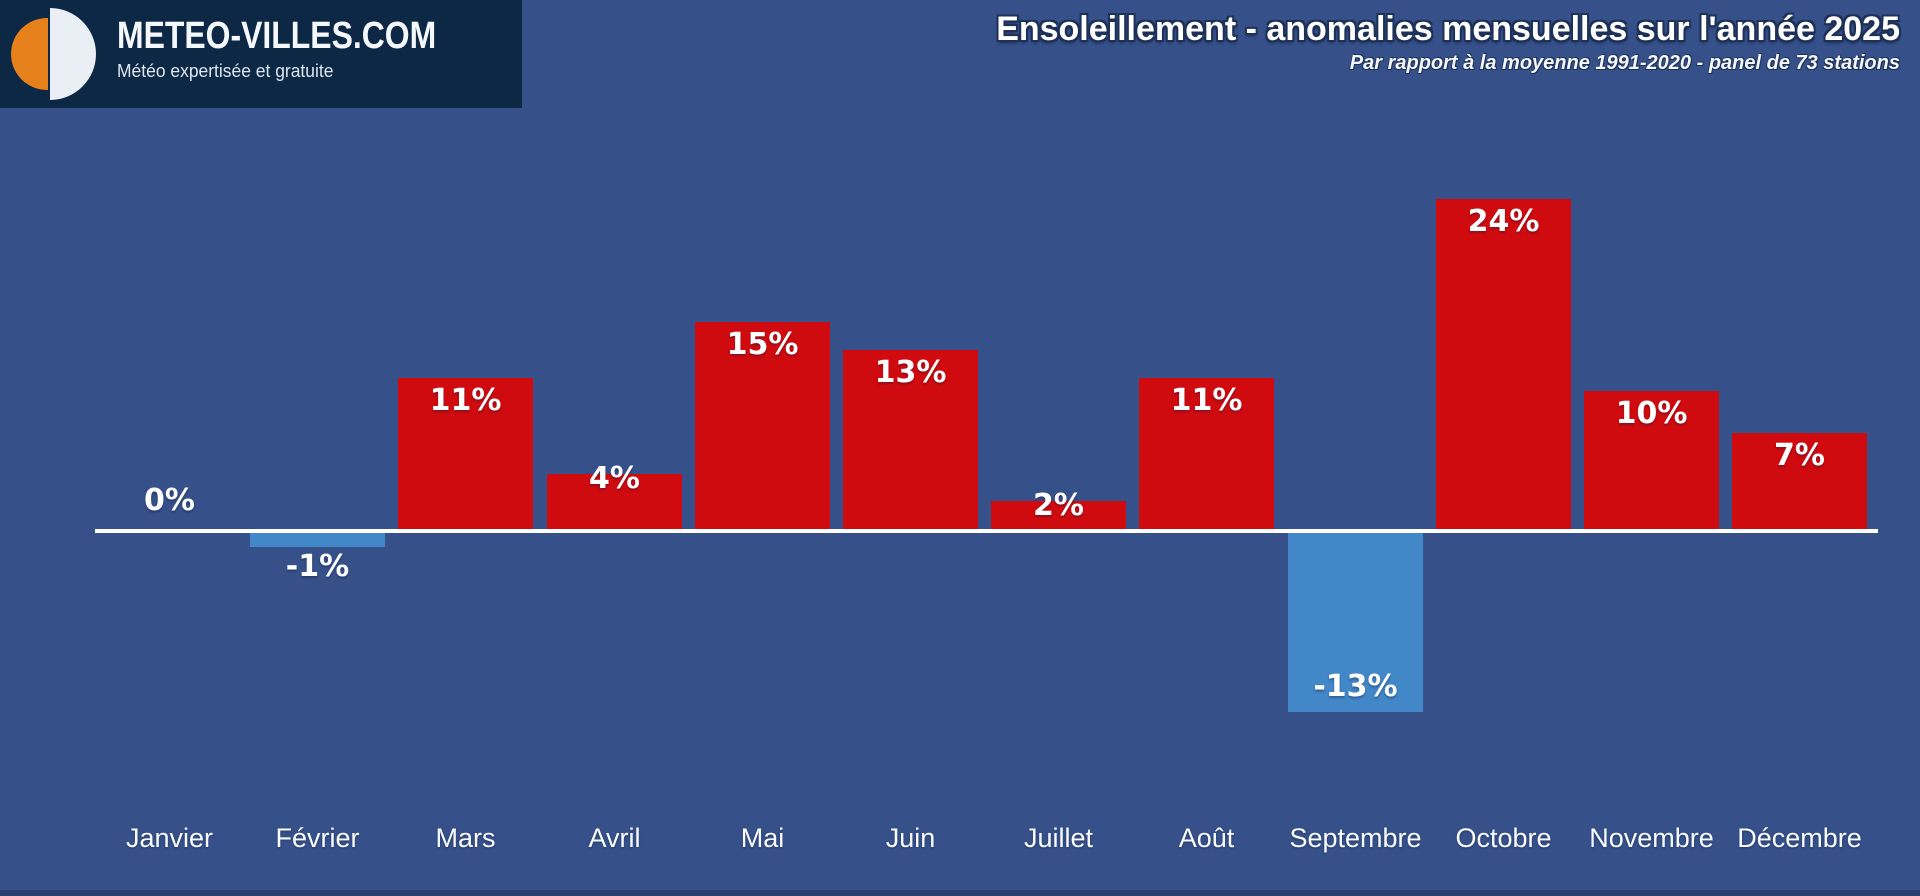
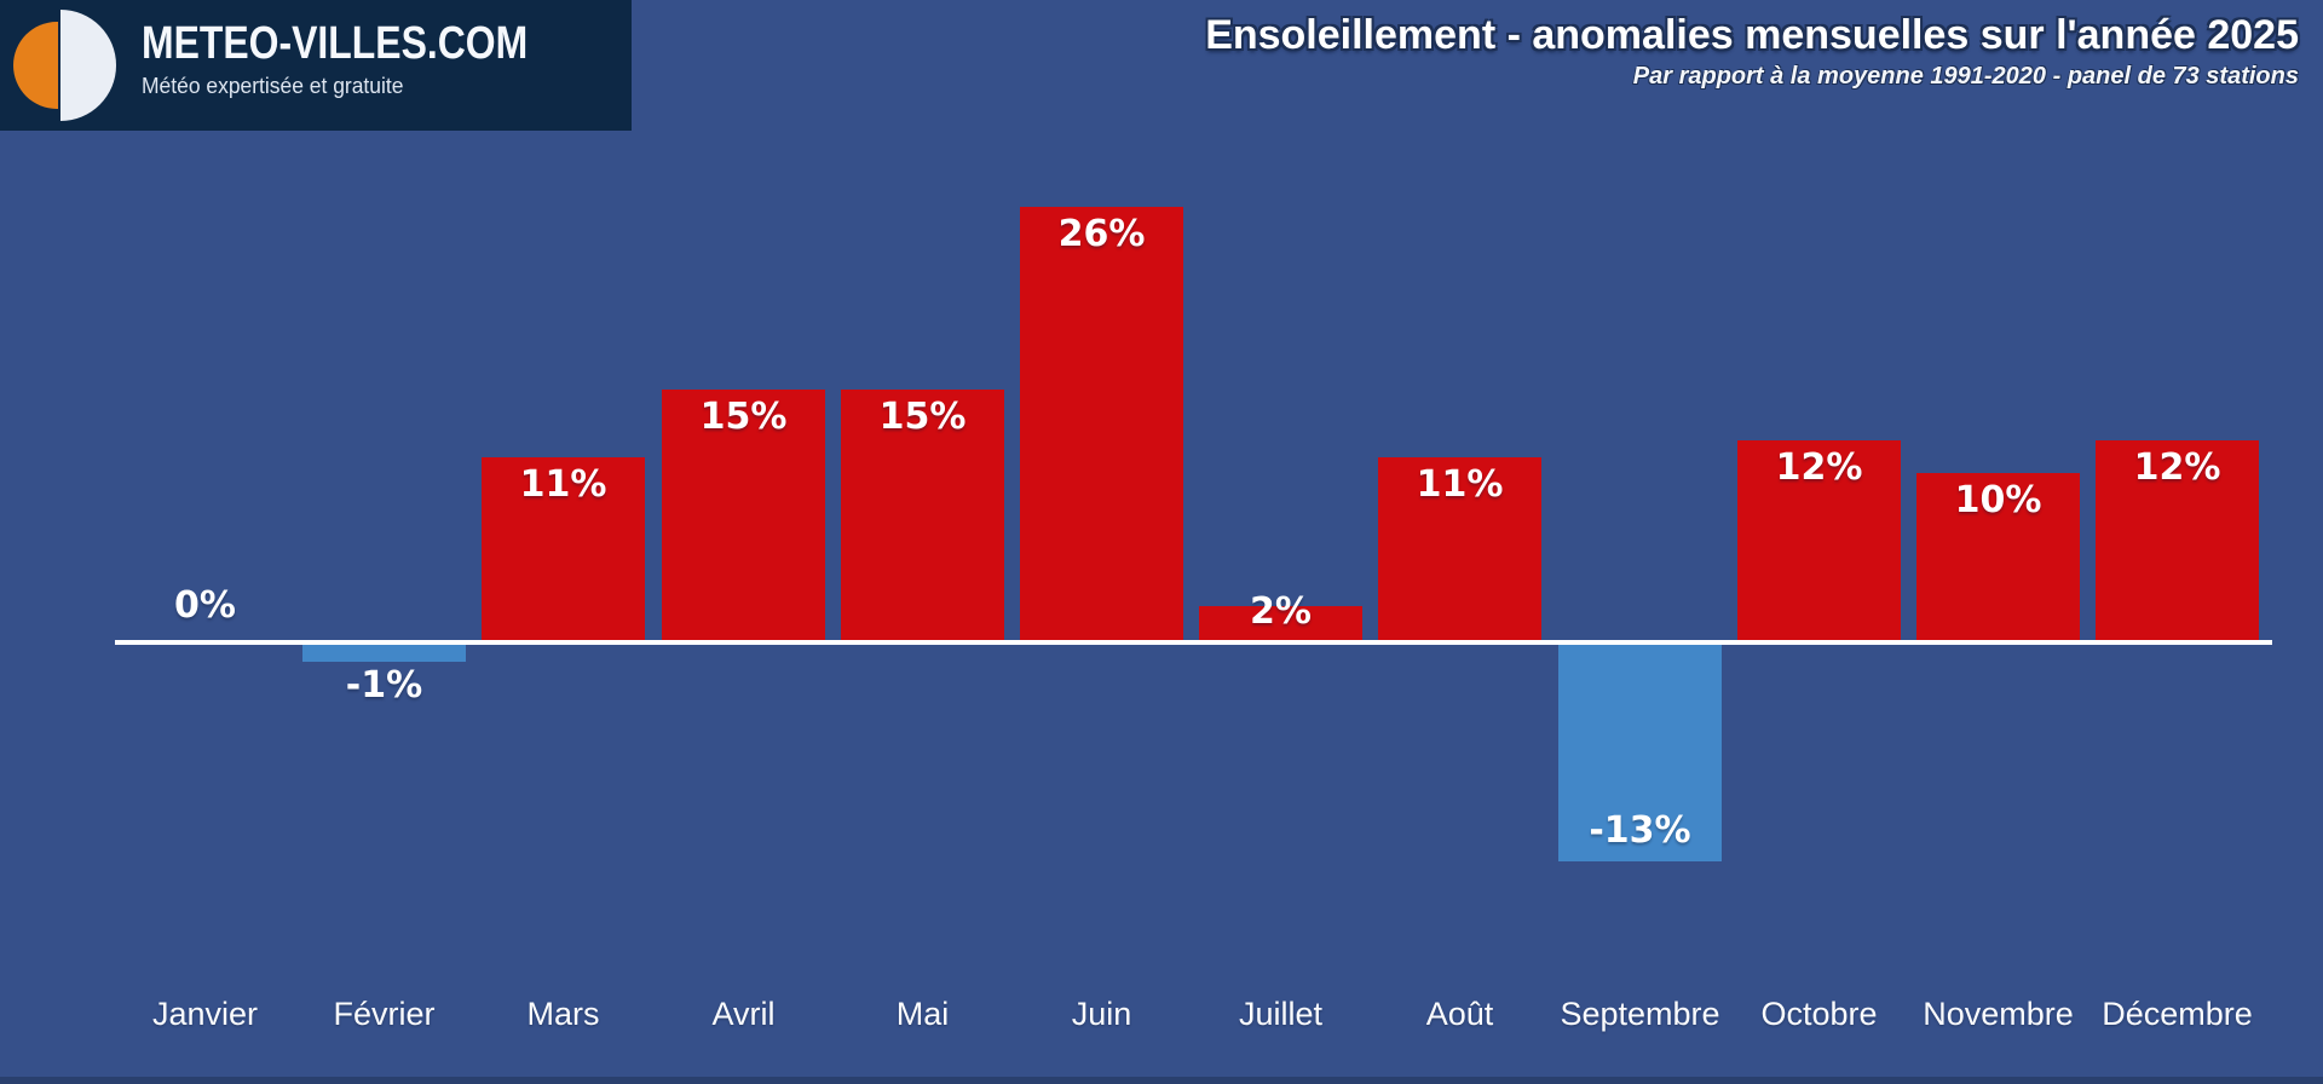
Avril: 4% -> 15%
Juin: 13% -> 26%
Octobre: 24% -> 12%
Décembre: 7% -> 12%
